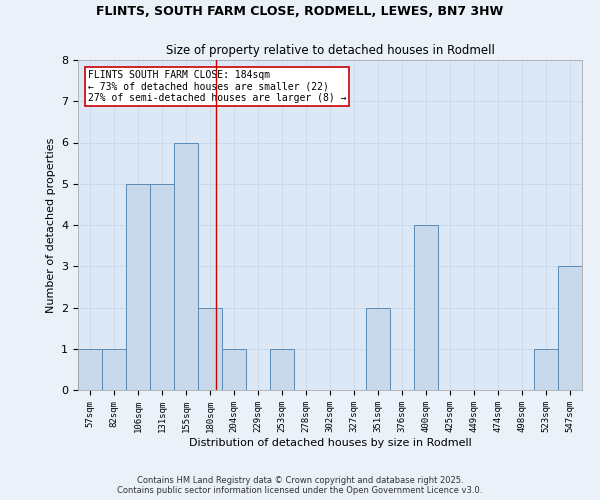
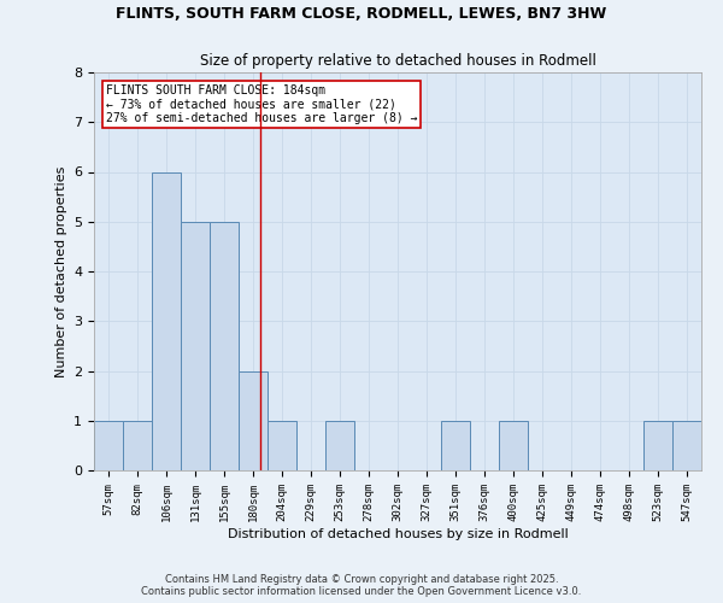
106sqm: 5 -> 6
155sqm: 6 -> 5
351sqm: 2 -> 1
400sqm: 4 -> 1
547sqm: 3 -> 1
